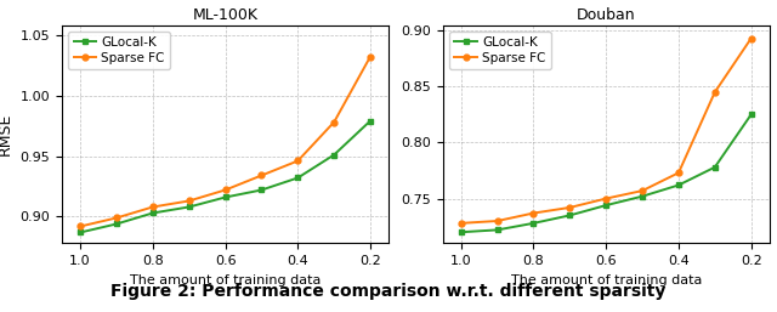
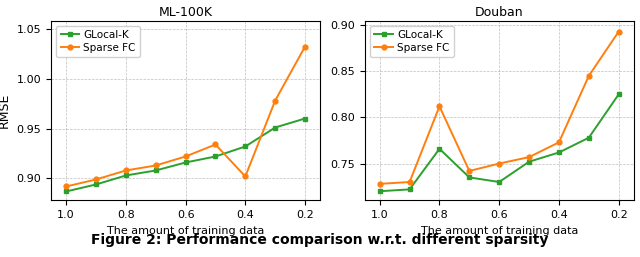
ML-100K/Sparse FC/0.4: 0.946 -> 0.902
ML-100K/GLocal-K/0.2: 0.979 -> 0.960
Douban/GLocal-K/0.8: 0.728 -> 0.766
Douban/Sparse FC/0.8: 0.737 -> 0.812
Douban/GLocal-K/0.6: 0.744 -> 0.730
